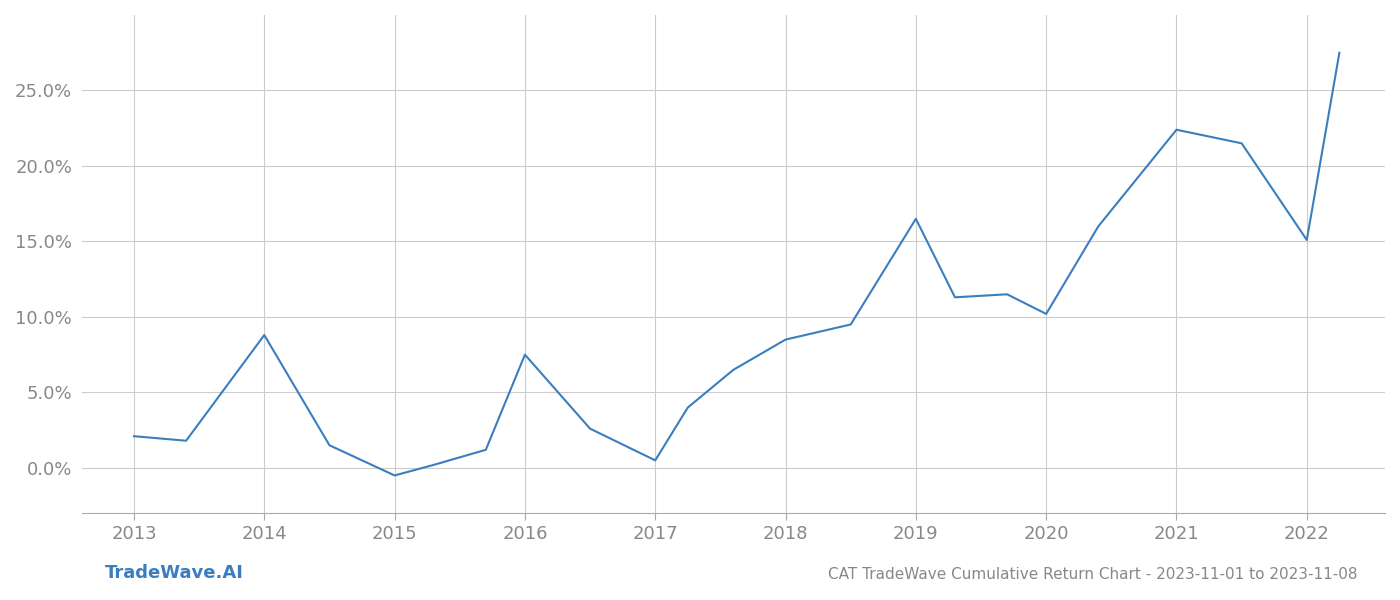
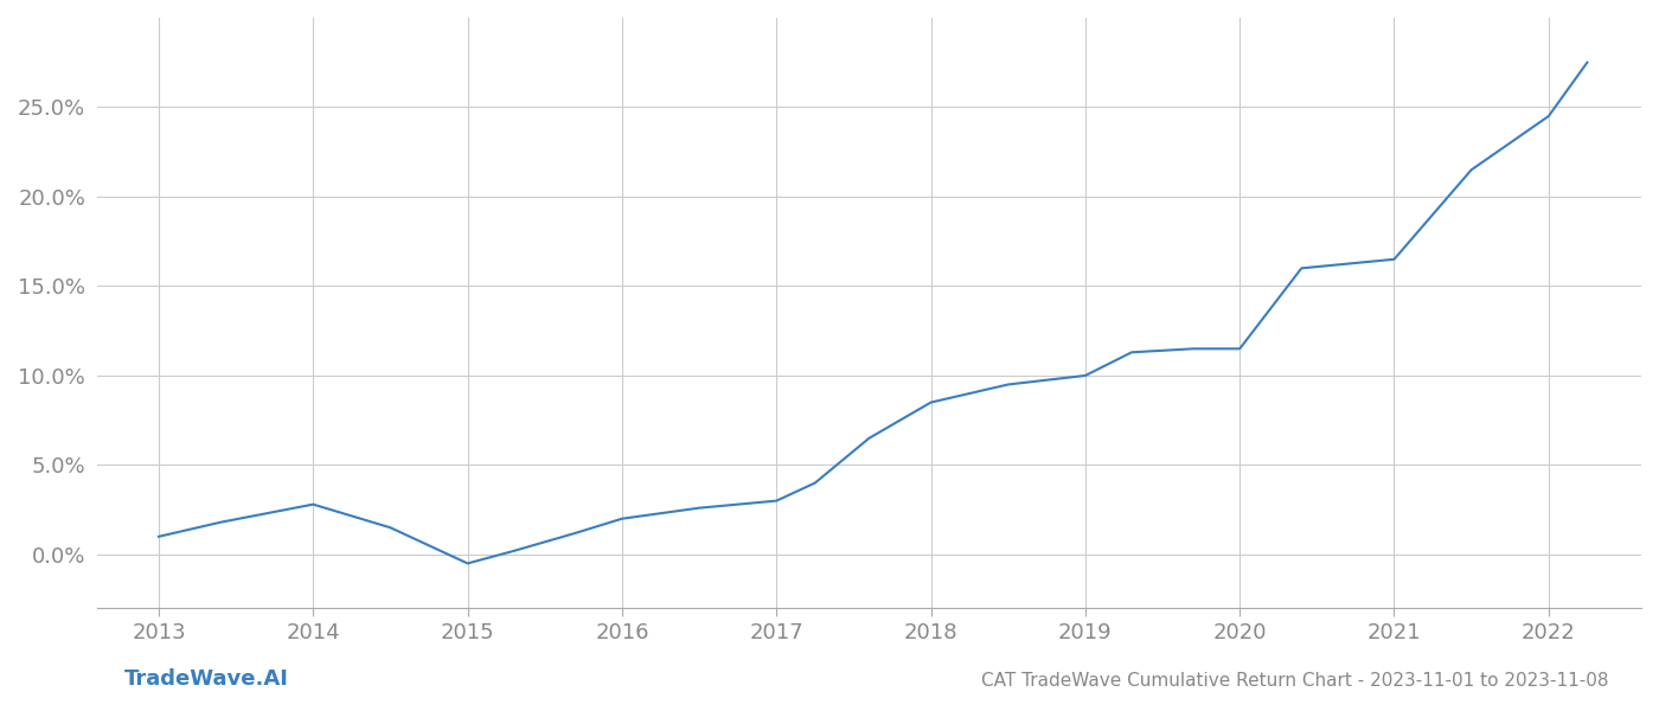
2013: 2.1% -> 1.0%
2014: 8.8% -> 2.8%
2016: 7.5% -> 2.0%
2017: 0.5% -> 3.0%
2019: 16.5% -> 10.0%
2020: 10.2% -> 11.5%
2021: 22.4% -> 16.5%
2022: 15.1% -> 24.5%
